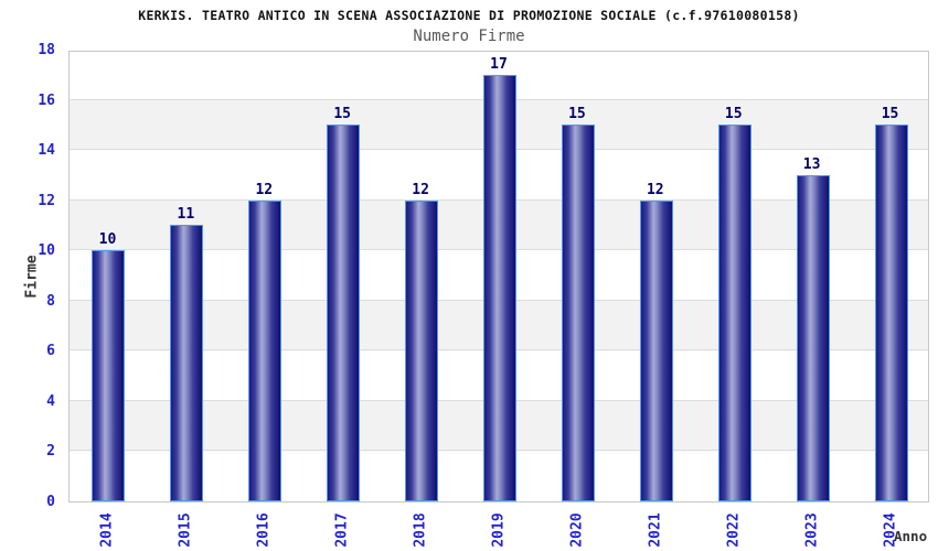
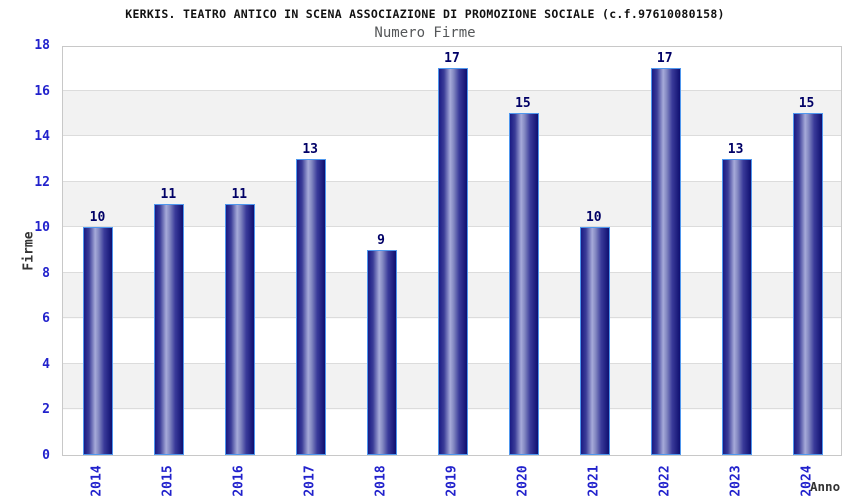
2016: 12 -> 11
2017: 15 -> 13
2018: 12 -> 9
2021: 12 -> 10
2022: 15 -> 17
